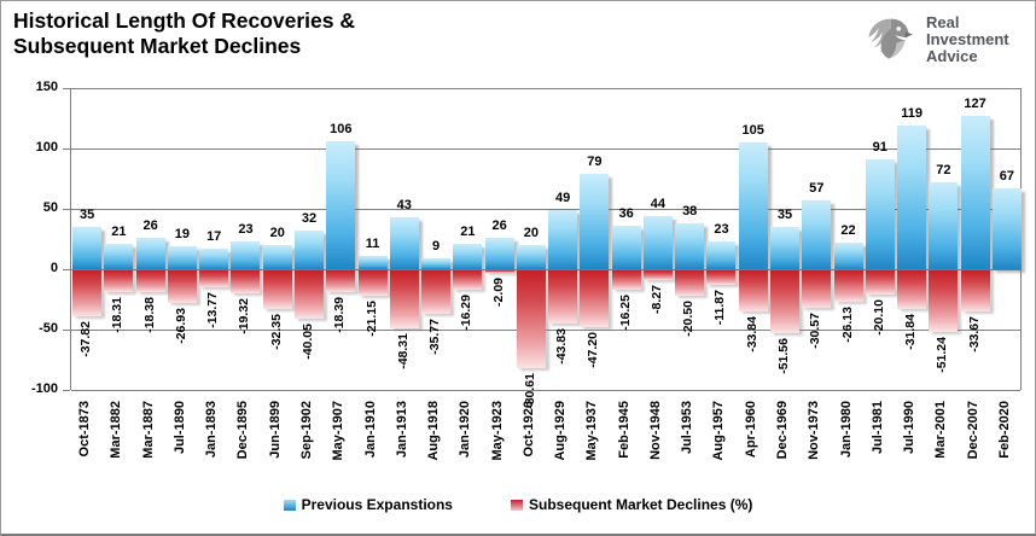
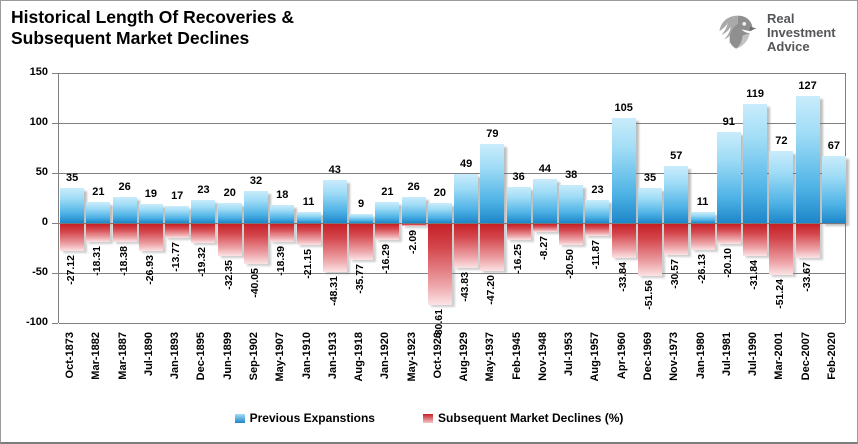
Subsequent Market Declines (%)/Oct-1873: -37.82 -> -27.12
Previous Expanstions/May-1907: 106 -> 18
Previous Expanstions/Jan-1980: 22 -> 11
